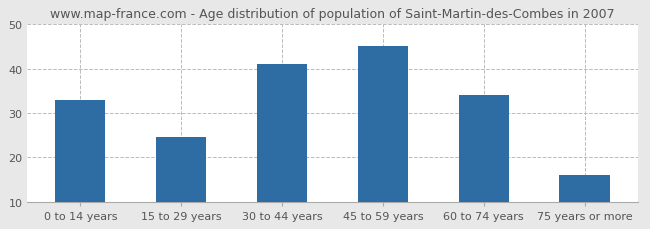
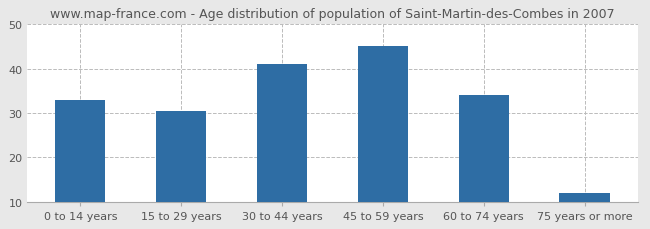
15 to 29 years: 24.5 -> 30.5
75 years or more: 16.0 -> 12.0
